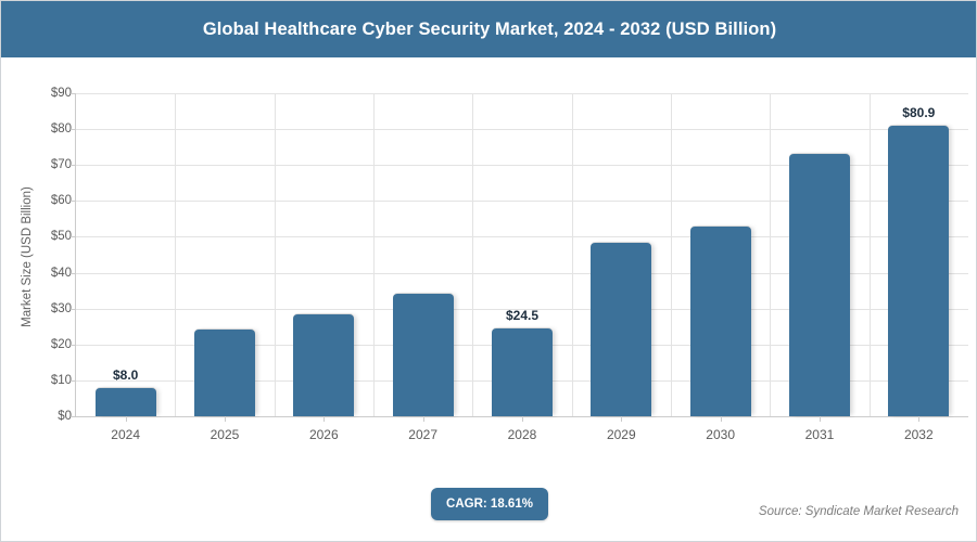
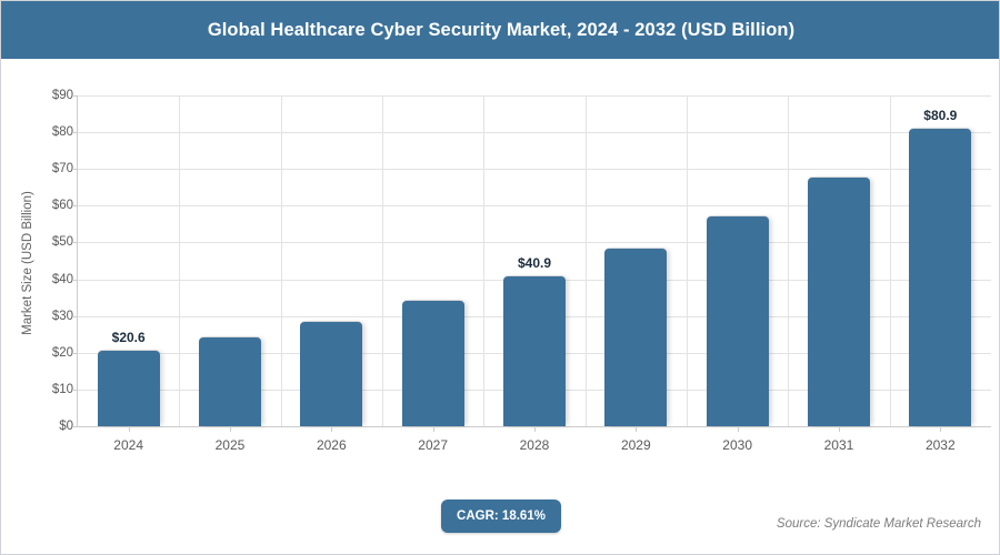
2024: $8.0 -> $20.6
2028: $24.5 -> $40.9
2030: $53 -> $57
2031: $73 -> $68
